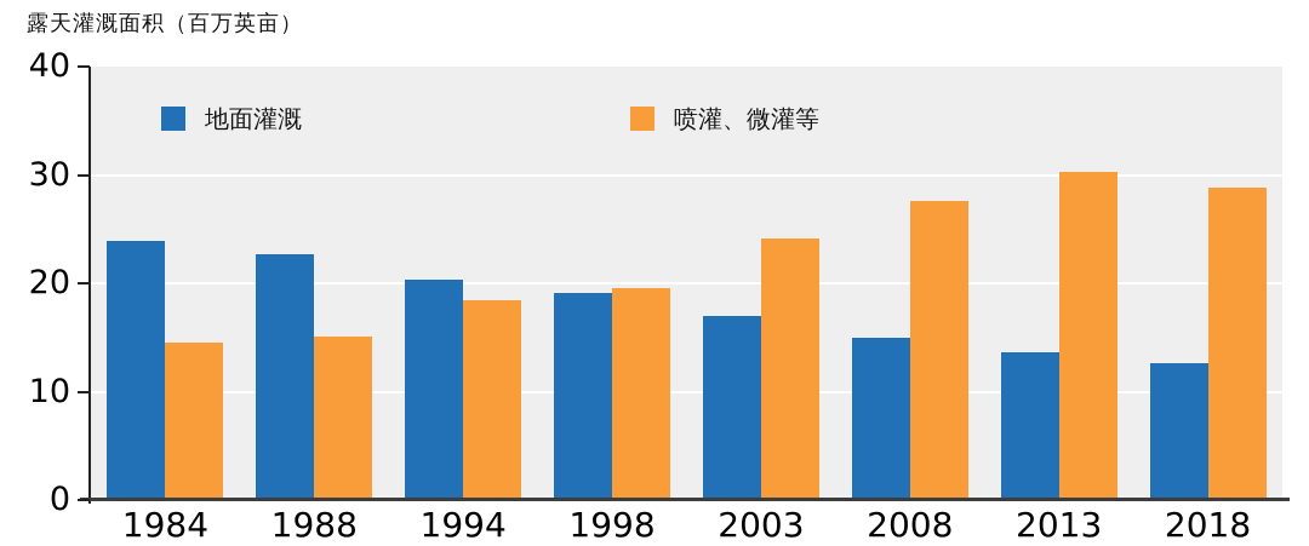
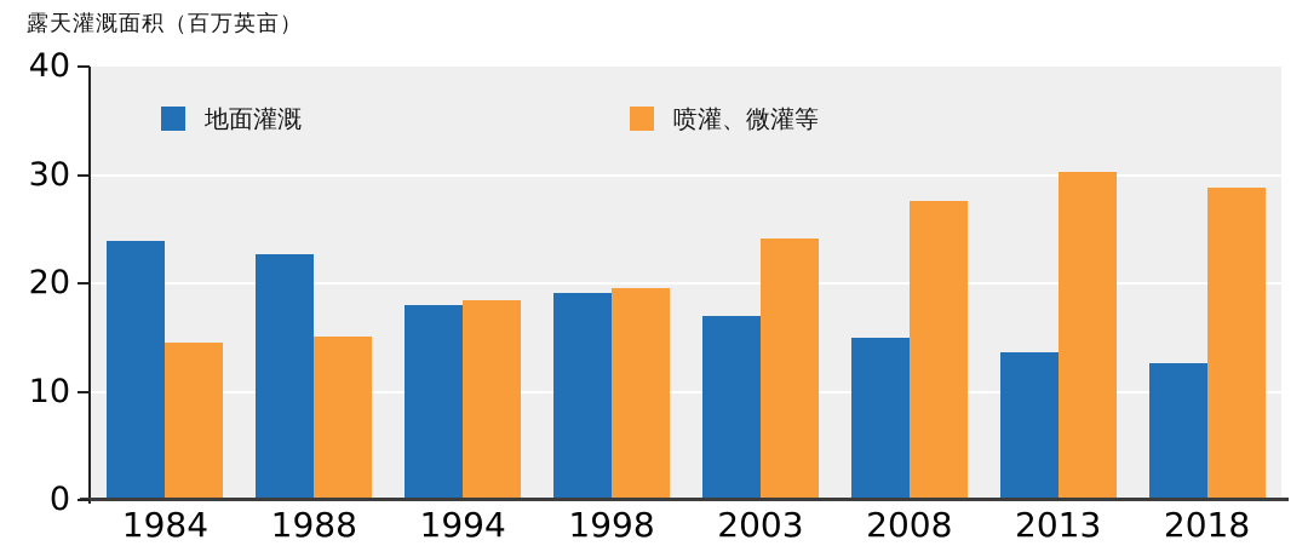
地面灌溉/1994: 20 -> 18
